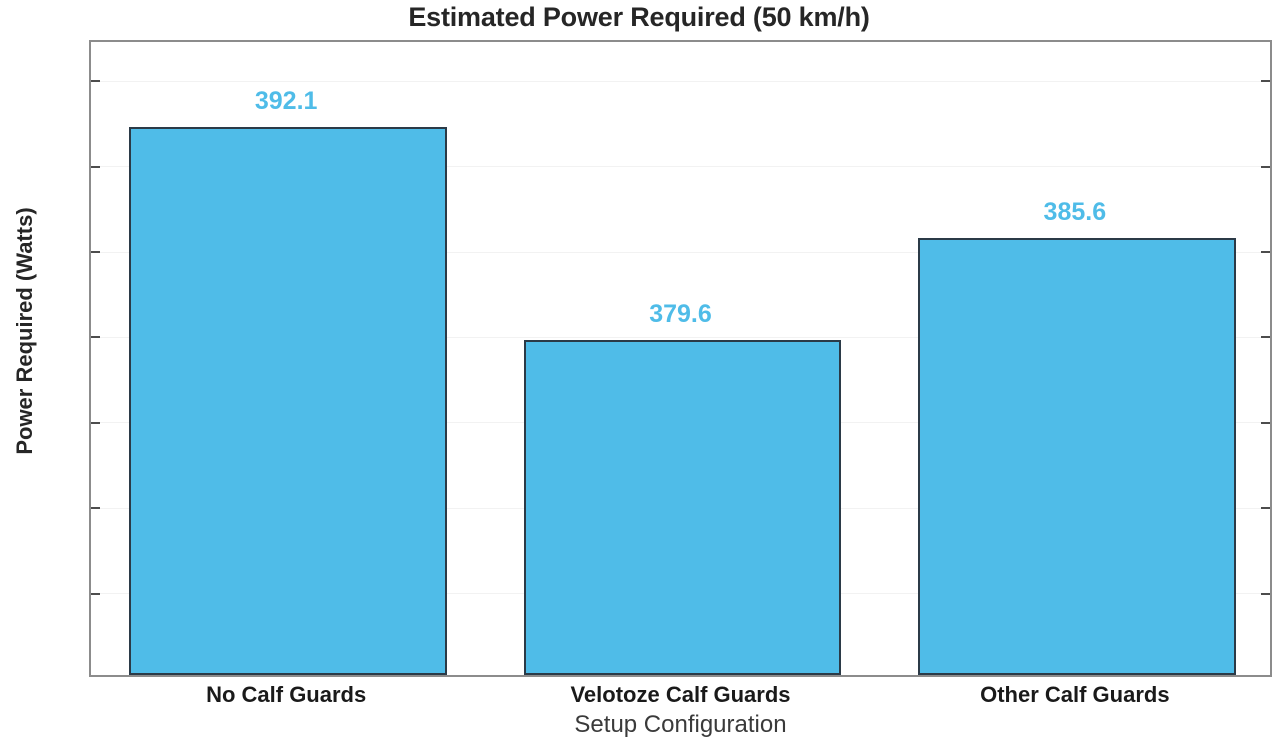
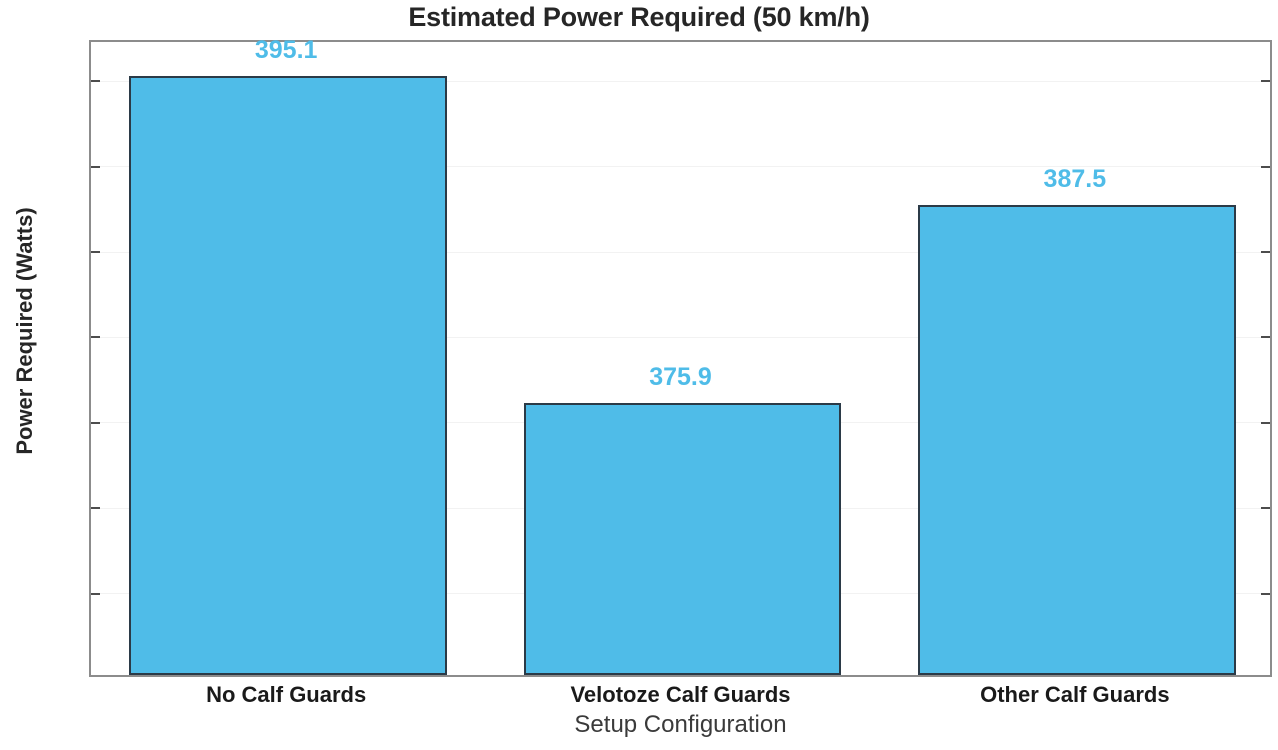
No Calf Guards: 392.1 -> 395.1
Velotoze Calf Guards: 379.6 -> 375.9
Other Calf Guards: 385.6 -> 387.5
